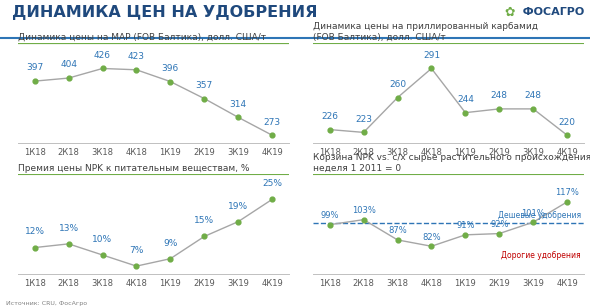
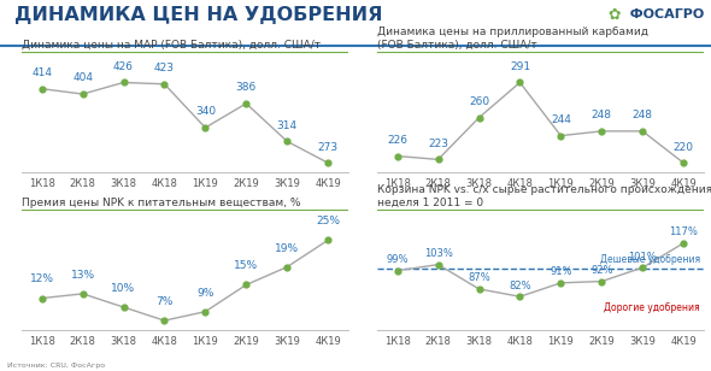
Динамика цены на МАР (FOB Балтика), долл. США/т/1К18: 397 -> 414
Динамика цены на МАР (FOB Балтика), долл. США/т/1К19: 396 -> 340
Динамика цены на МАР (FOB Балтика), долл. США/т/2К19: 357 -> 386
